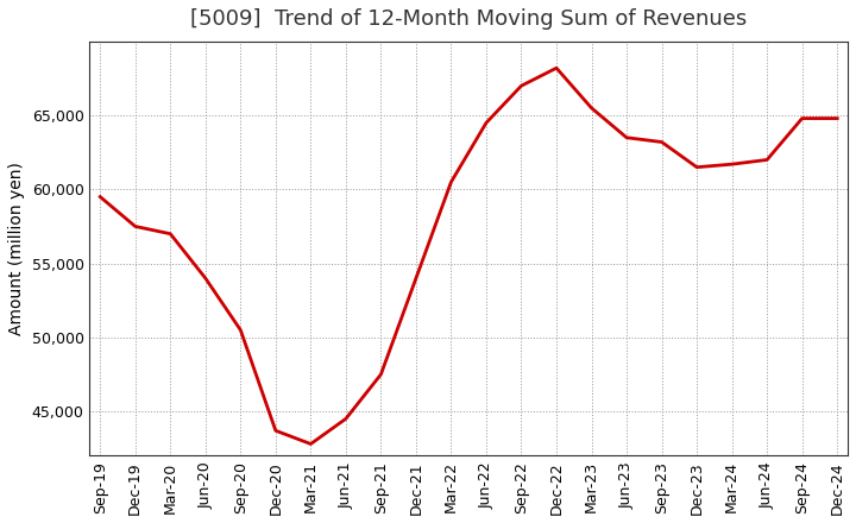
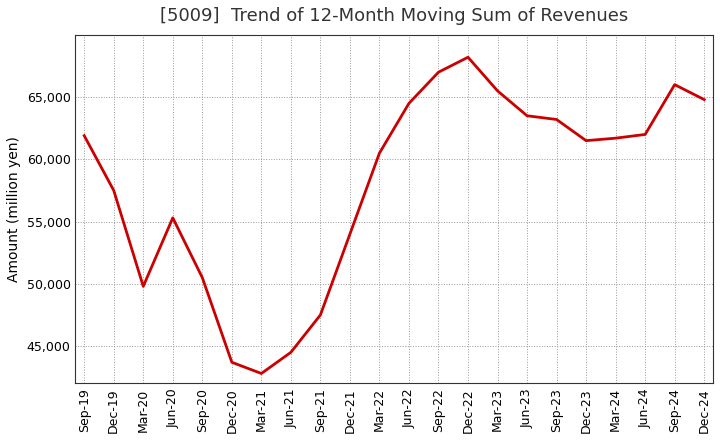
Sep-19: 59,500 -> 61,900
Mar-20: 57,000 -> 49,800
Jun-20: 54,000 -> 55,300
Sep-24: 64,800 -> 66,000
